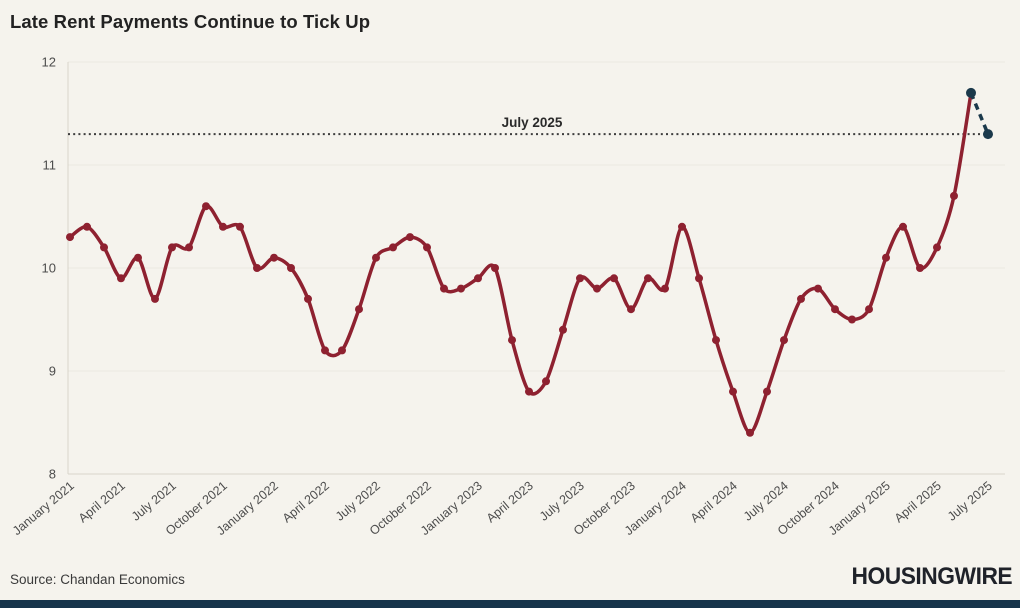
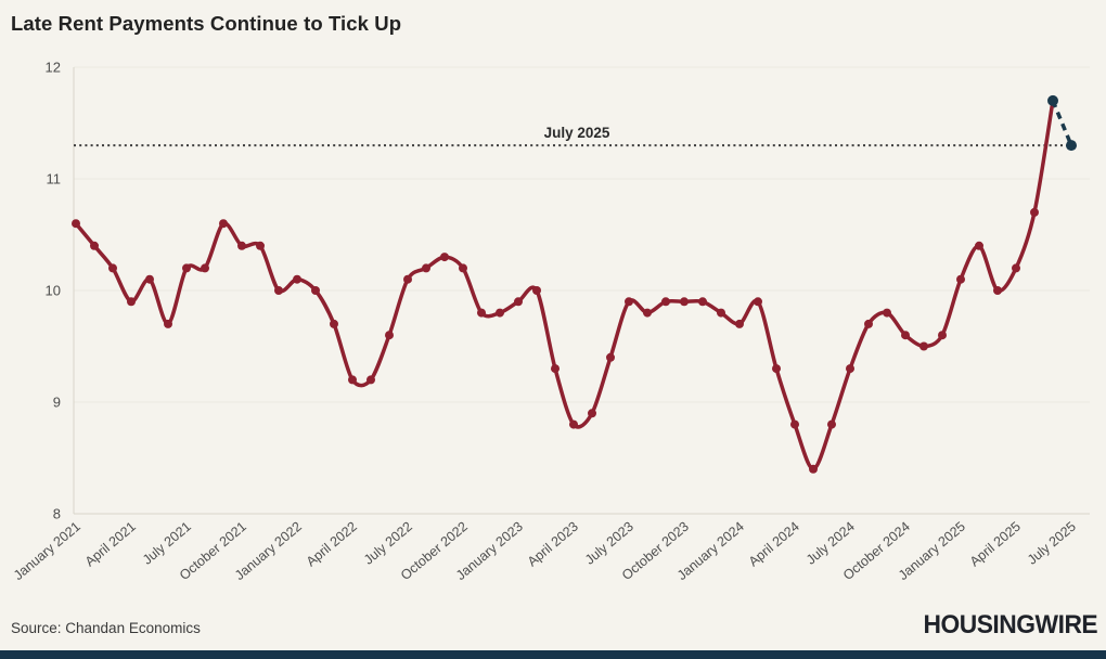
January 2021: 10.3 -> 10.6
October 2023: 9.6 -> 9.9
January 2024: 10.4 -> 9.7
